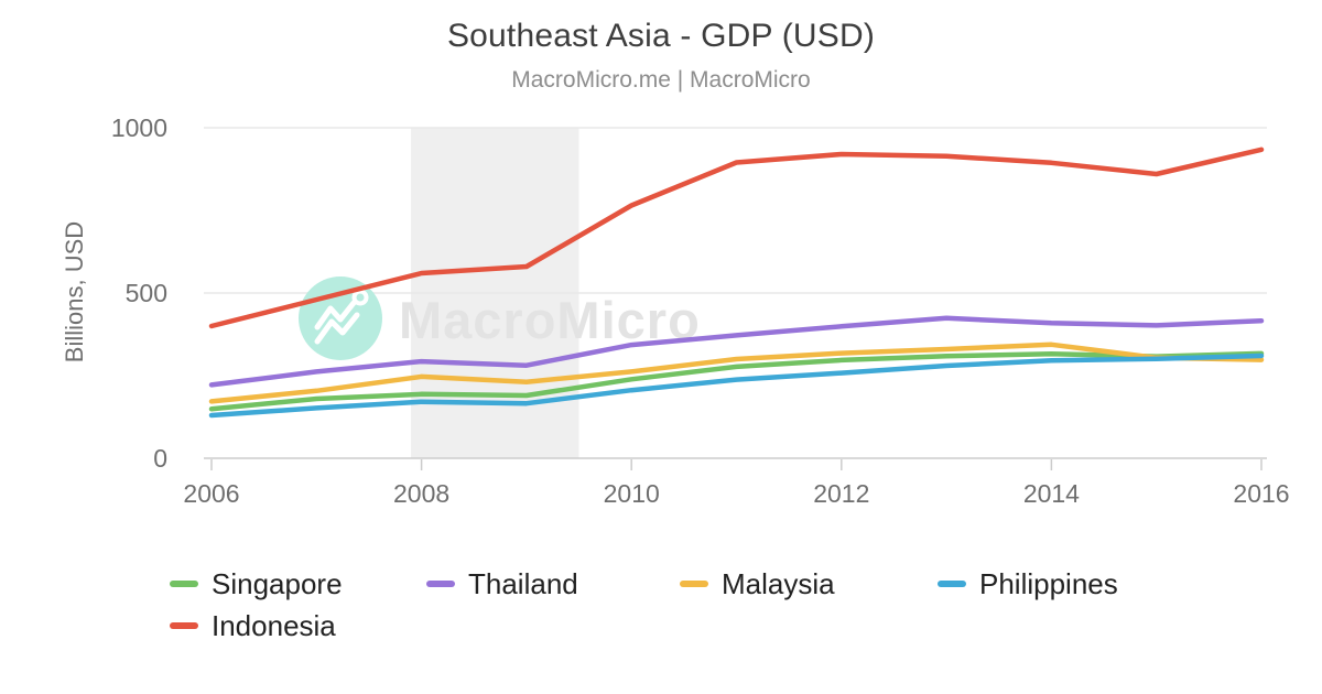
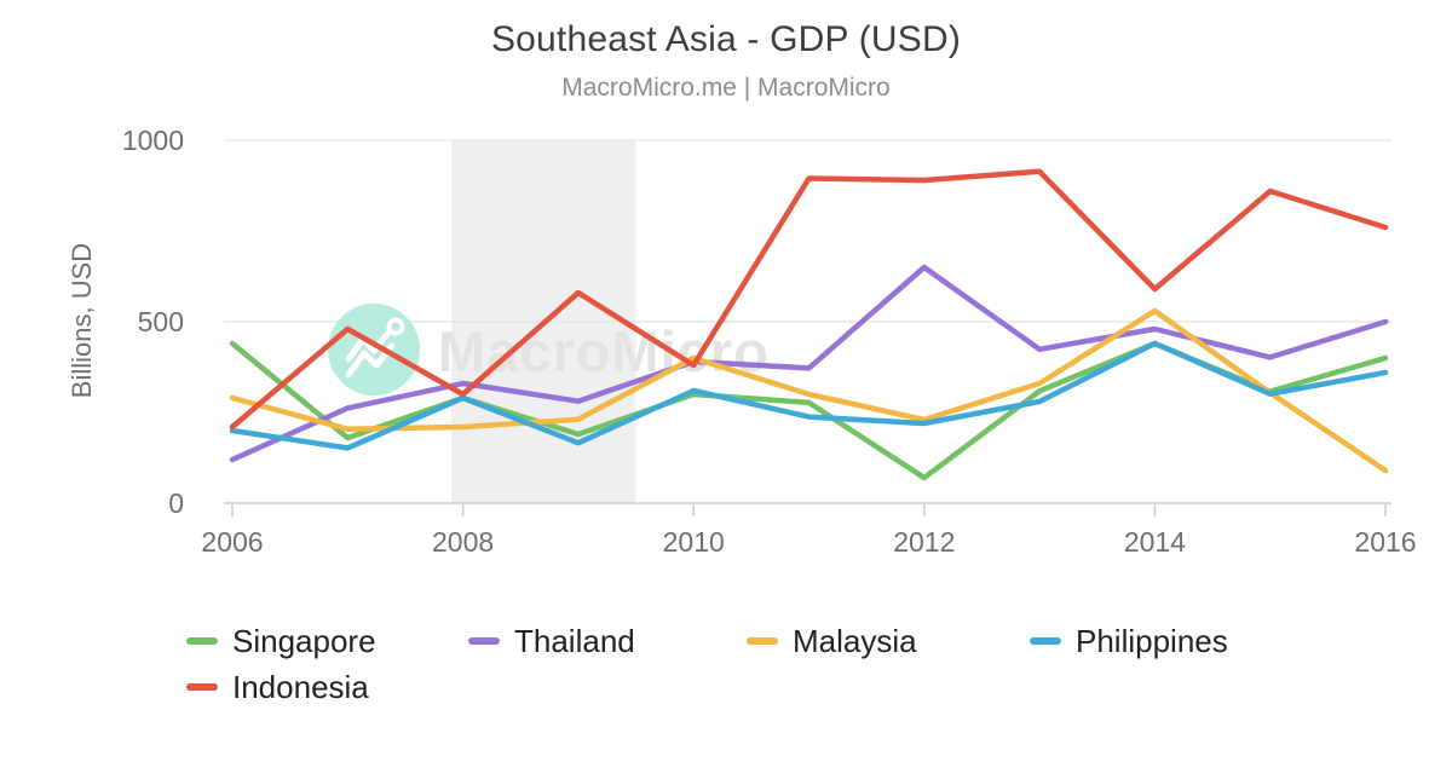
Singapore/2006: 150 -> 440
Thailand/2006: 220 -> 120
Malaysia/2006: 170 -> 290
Philippines/2006: 130 -> 200
Indonesia/2006: 400 -> 210
Singapore/2008: 190 -> 290
Thailand/2008: 290 -> 330
Malaysia/2008: 250 -> 210
Philippines/2008: 170 -> 290
Indonesia/2008: 560 -> 300
Singapore/2010: 240 -> 300
Thailand/2010: 340 -> 390
Malaysia/2010: 260 -> 400
Philippines/2010: 210 -> 310
Indonesia/2010: 760 -> 380
Singapore/2012: 300 -> 70
Thailand/2012: 400 -> 650
Malaysia/2012: 320 -> 230
Philippines/2012: 260 -> 220
Indonesia/2012: 920 -> 890
Singapore/2014: 320 -> 440
Thailand/2014: 410 -> 480
Malaysia/2014: 340 -> 530
Philippines/2014: 300 -> 440
Indonesia/2014: 890 -> 590
Singapore/2016: 320 -> 400
Thailand/2016: 420 -> 500
Malaysia/2016: 300 -> 90
Philippines/2016: 310 -> 360
Indonesia/2016: 930 -> 760
